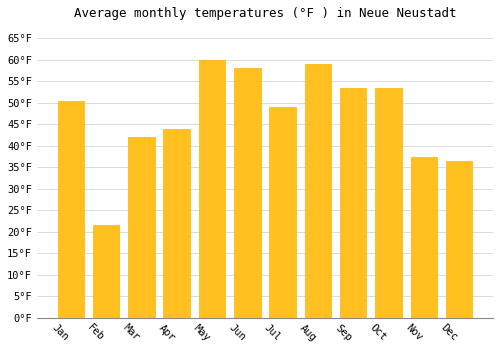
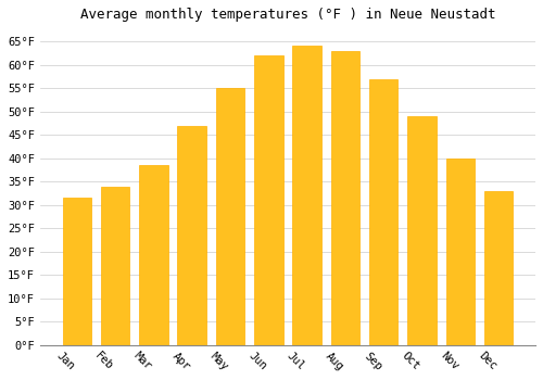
Jan: 50.5°F -> 31.5°F
Feb: 21.5°F -> 34.0°F
Mar: 42.0°F -> 38.5°F
Apr: 44.0°F -> 47.0°F
May: 60.0°F -> 55.0°F
Jun: 58.0°F -> 62.0°F
Jul: 49.0°F -> 64.0°F
Aug: 59.0°F -> 63.0°F
Sep: 53.5°F -> 57.0°F
Oct: 53.5°F -> 49.0°F
Nov: 37.5°F -> 40.0°F
Dec: 36.5°F -> 33.0°F
